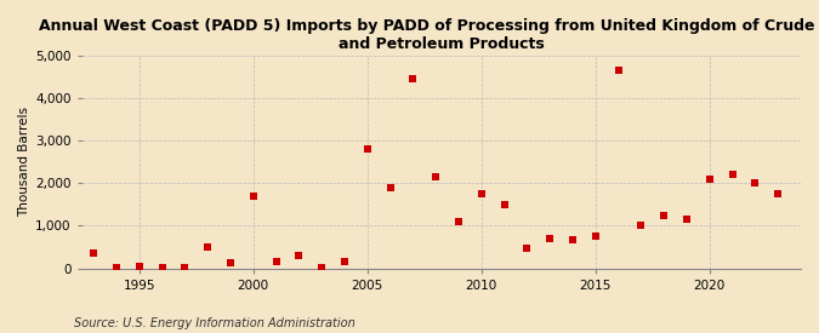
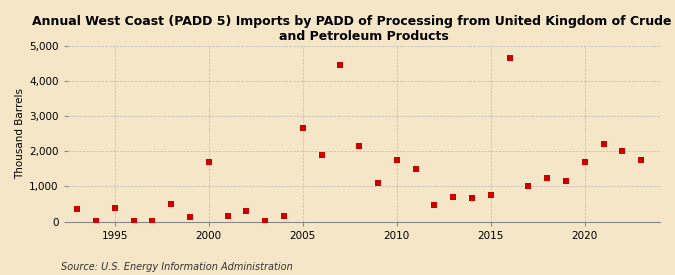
1995: 50 -> 400
2005: 2,800 -> 2,650
2020: 2,100 -> 1,700
